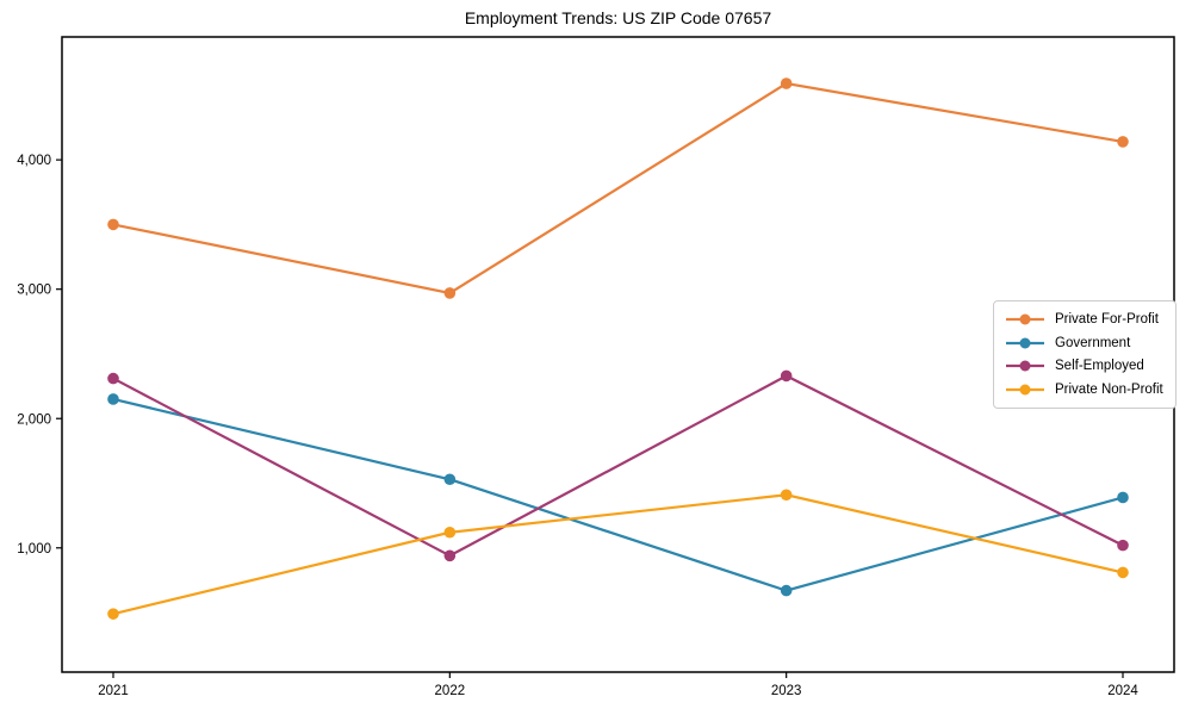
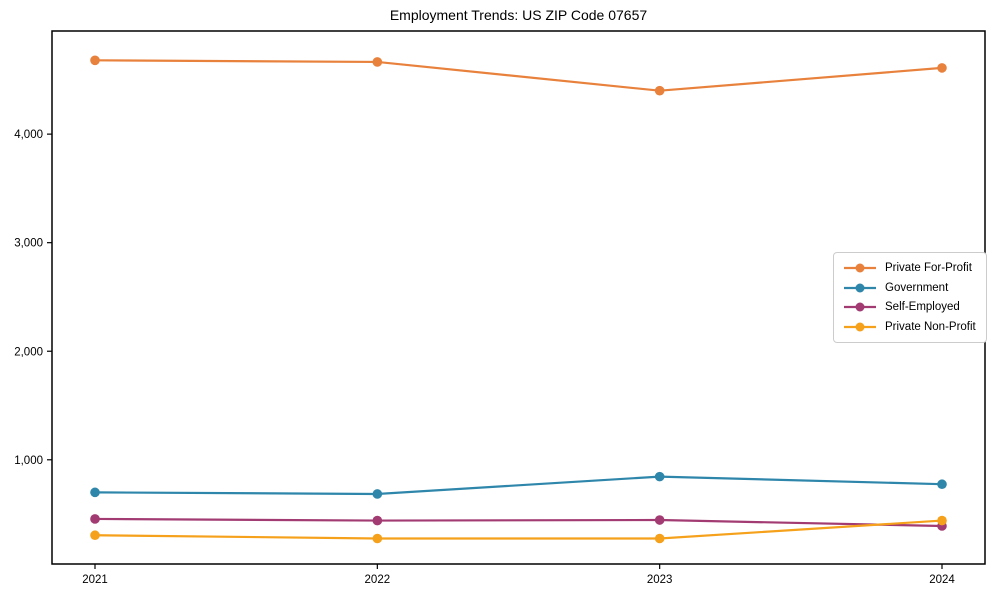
Private For-Profit/2021: 3500 -> 4680
Government/2021: 2150 -> 700
Self-Employed/2021: 2310 -> 460
Private Non-Profit/2021: 490 -> 300
Private For-Profit/2022: 2970 -> 4660
Government/2022: 1530 -> 680
Self-Employed/2022: 940 -> 440
Private Non-Profit/2022: 1120 -> 280
Private For-Profit/2023: 4590 -> 4400
Government/2023: 670 -> 840
Self-Employed/2023: 2330 -> 440
Private Non-Profit/2023: 1410 -> 280
Private For-Profit/2024: 4140 -> 4610
Government/2024: 1390 -> 780
Self-Employed/2024: 1020 -> 390
Private Non-Profit/2024: 810 -> 440
